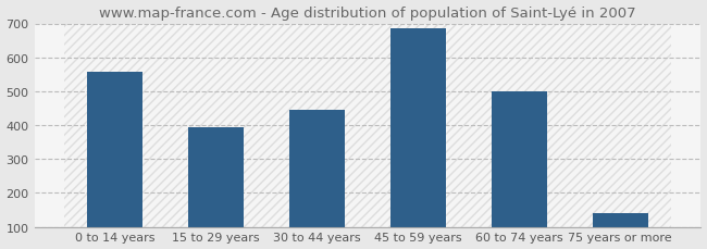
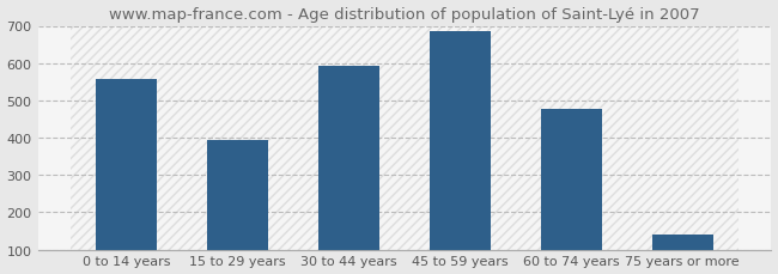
30 to 44 years: 445 -> 591
60 to 74 years: 500 -> 477
